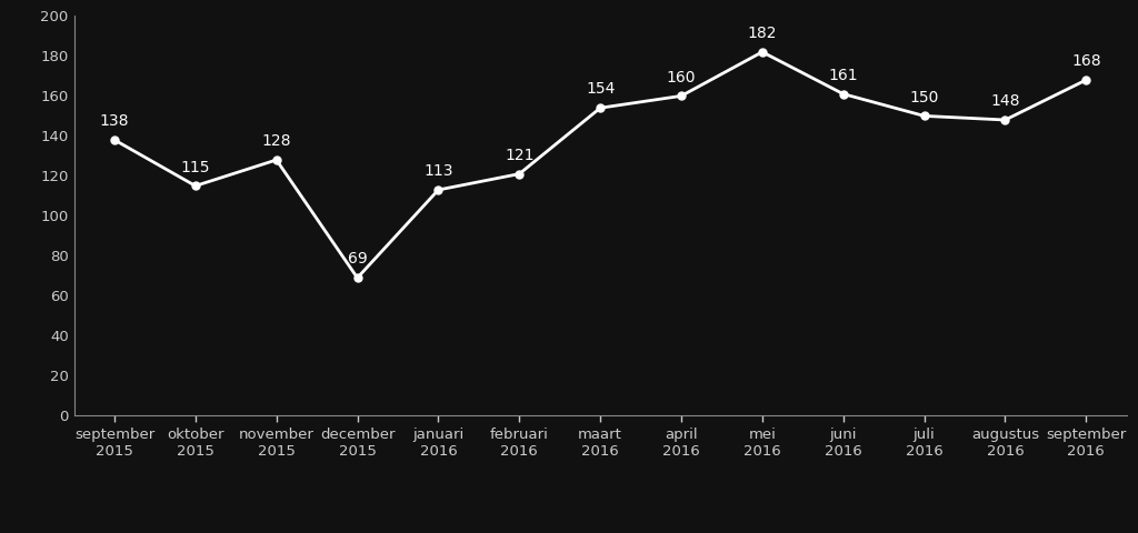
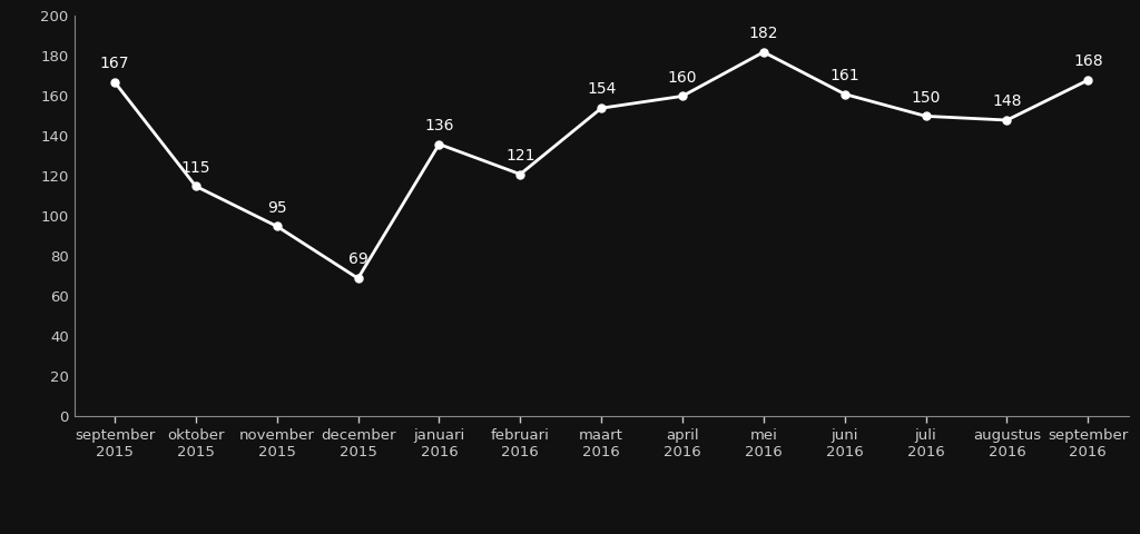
september 2015: 138 -> 167
november 2015: 128 -> 95
januari 2016: 113 -> 136
